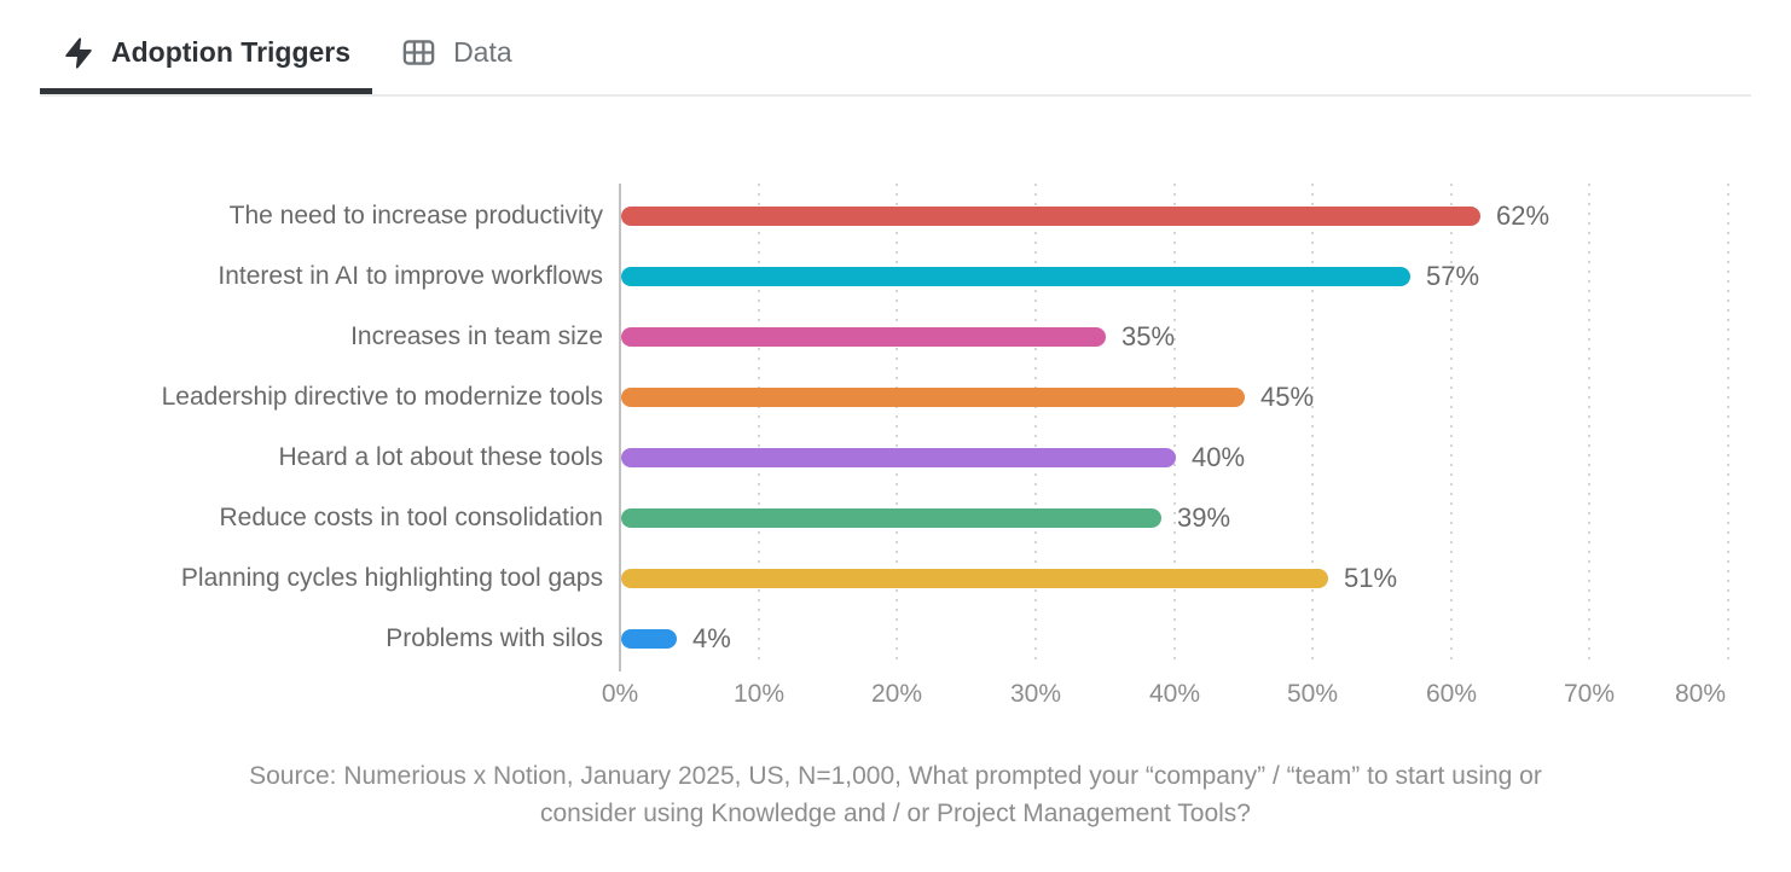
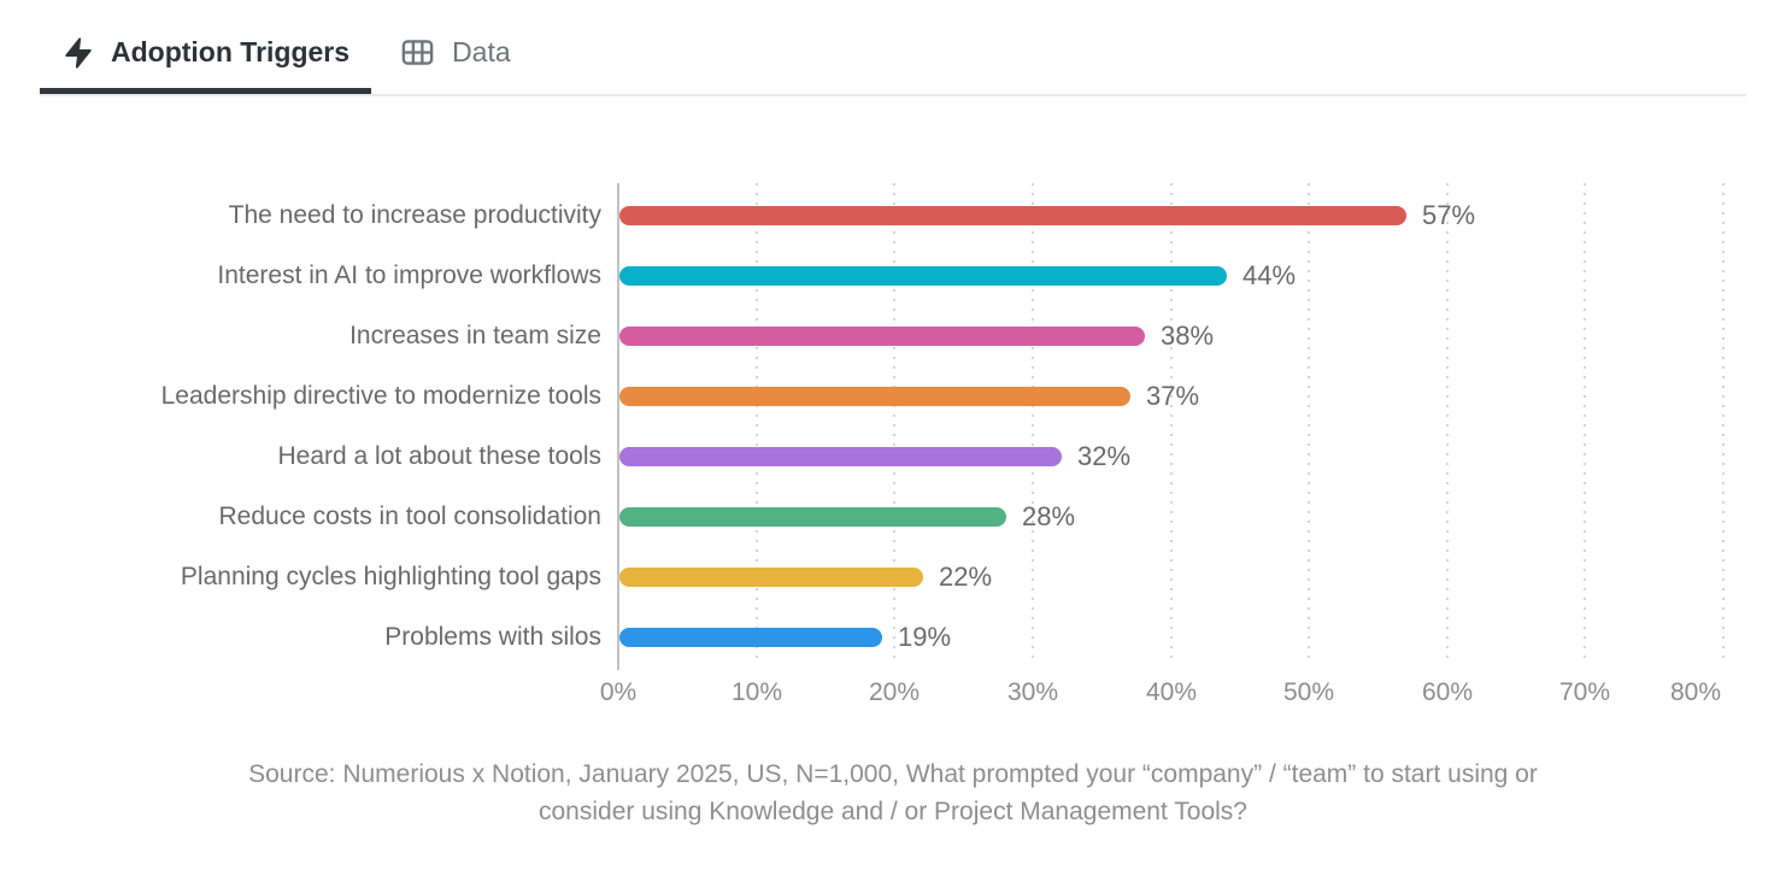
The need to increase productivity: 62% -> 57%
Interest in AI to improve workflows: 57% -> 44%
Increases in team size: 35% -> 38%
Leadership directive to modernize tools: 45% -> 37%
Heard a lot about these tools: 40% -> 32%
Reduce costs in tool consolidation: 39% -> 28%
Planning cycles highlighting tool gaps: 51% -> 22%
Problems with silos: 4% -> 19%
